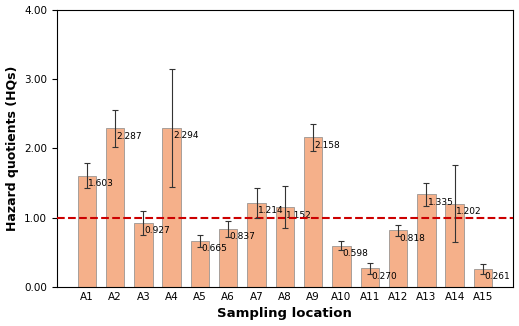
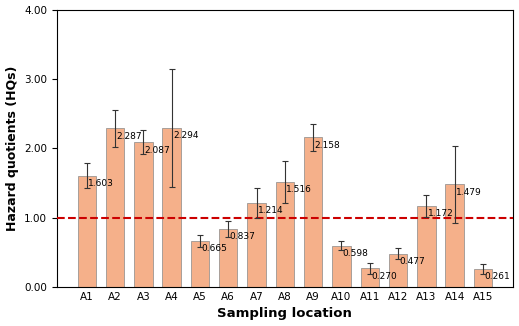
A3: 0.927 -> 2.087
A8: 1.152 -> 1.516
A12: 0.818 -> 0.477
A13: 1.335 -> 1.172
A14: 1.202 -> 1.479
